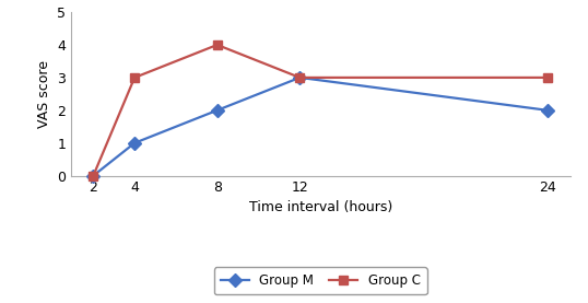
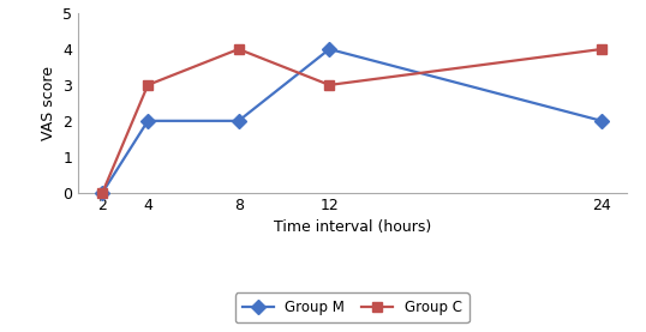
Group M/4: 1 -> 2
Group M/12: 3 -> 4
Group C/24: 3 -> 4
